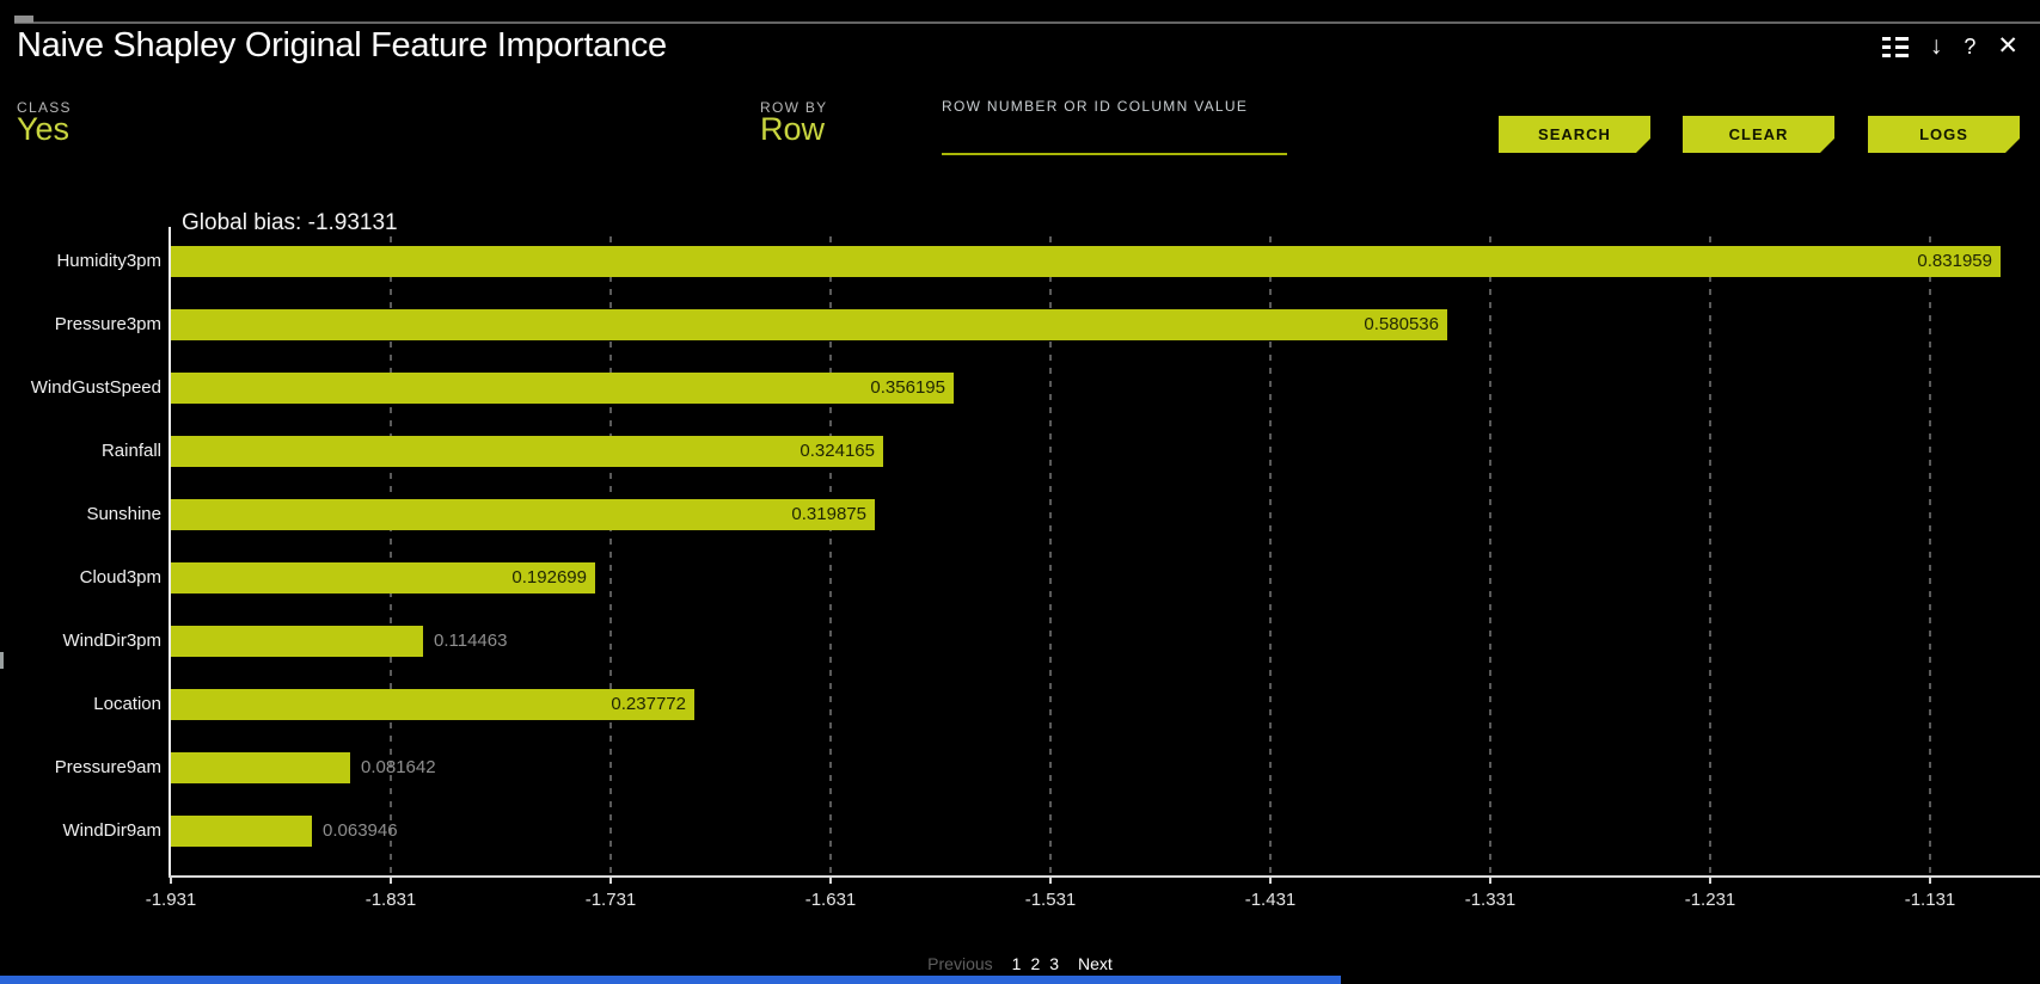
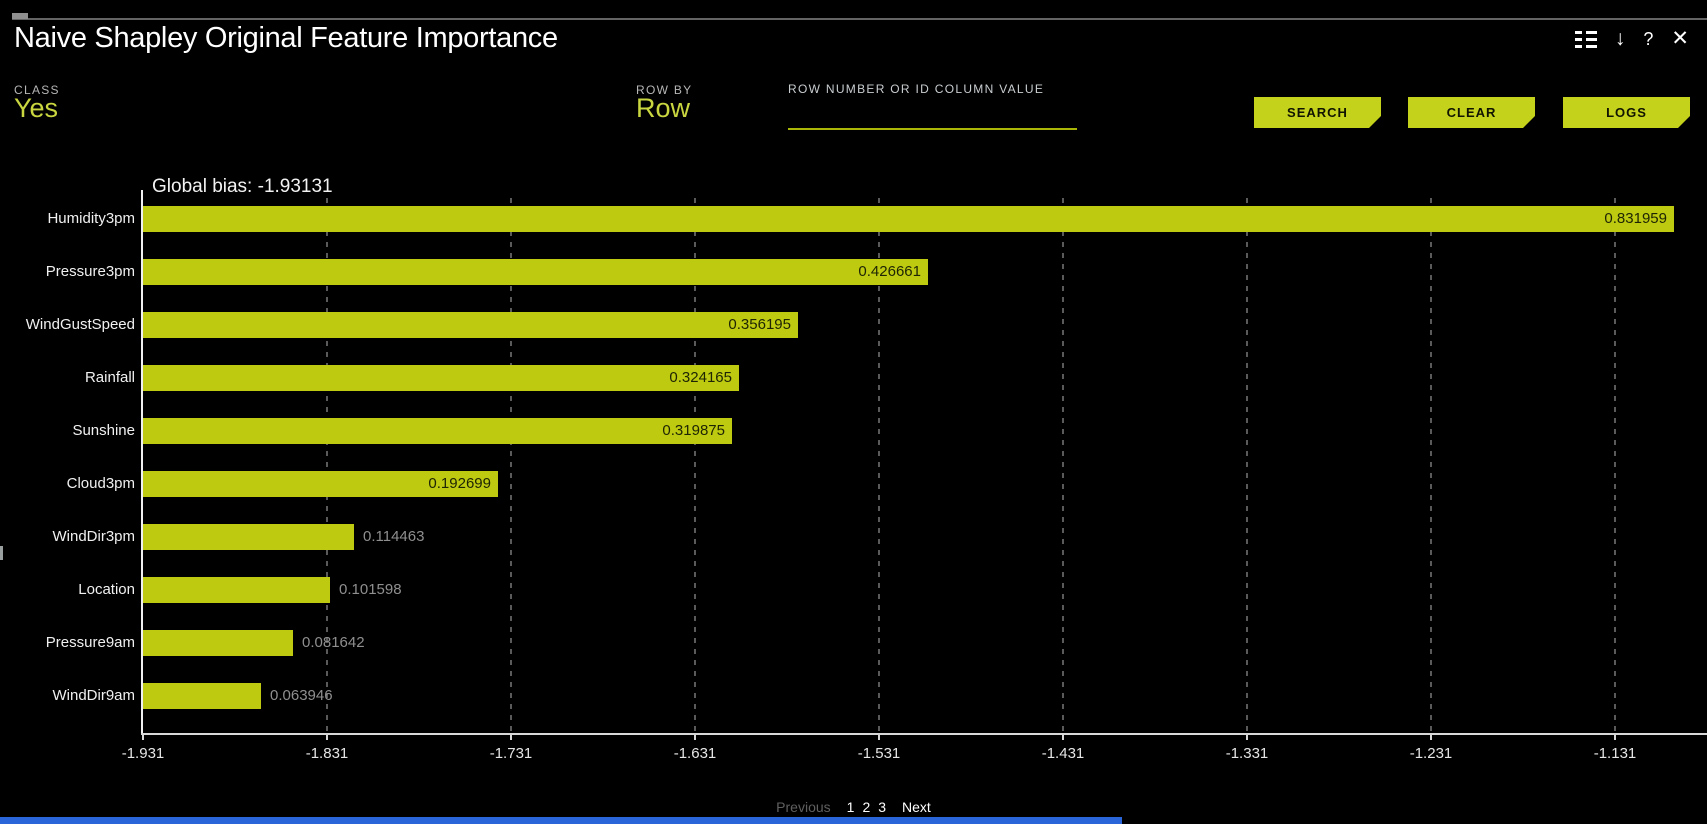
Pressure3pm: 0.580536 -> 0.426661
Location: 0.237772 -> 0.101598
